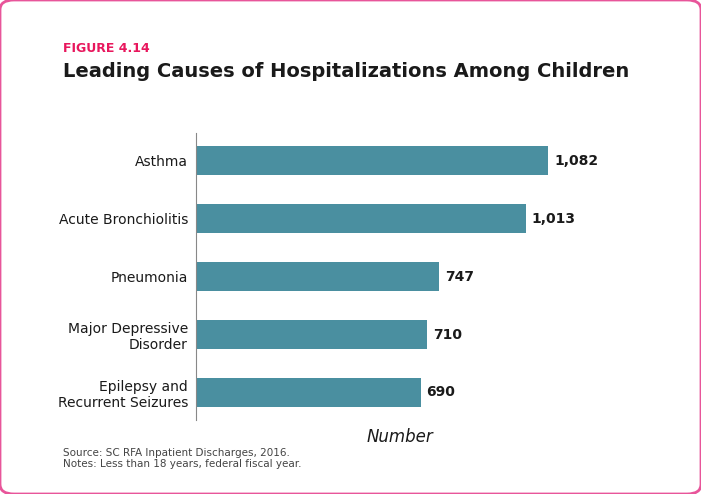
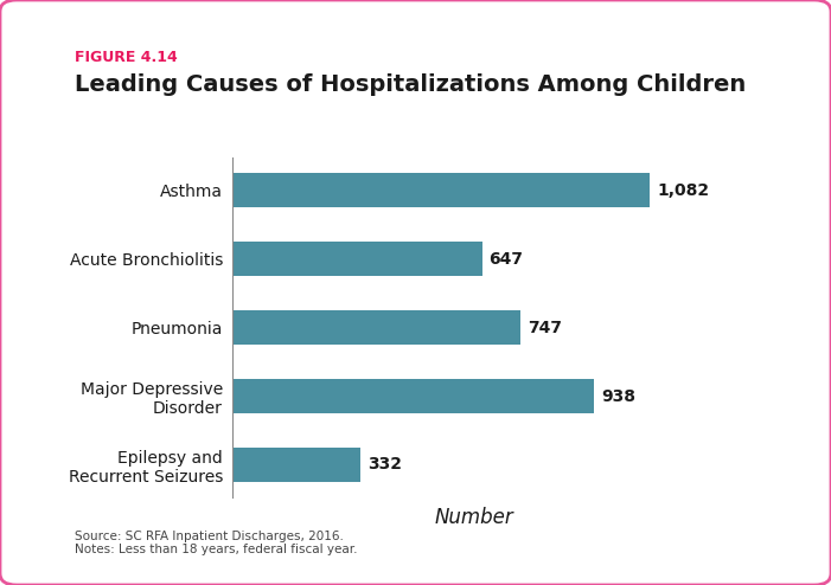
Acute Bronchiolitis: 1,013 -> 647
Major Depressive Disorder: 710 -> 938
Epilepsy and Recurrent Seizures: 690 -> 332
